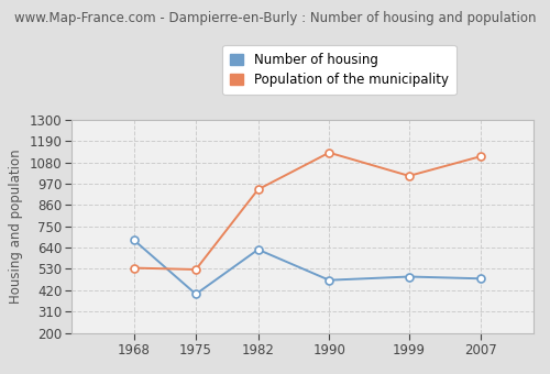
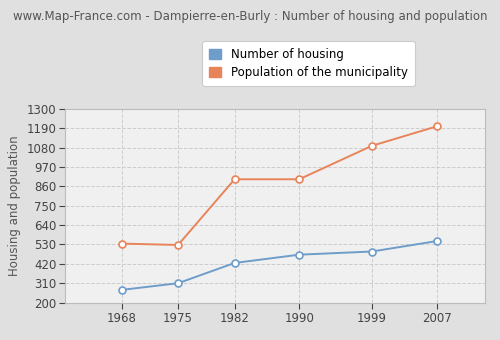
Number of housing/1968: 680 -> 270
Number of housing/1975: 400 -> 310
Number of housing/1982: 630 -> 420
Population of the municipality/1982: 940 -> 900
Population of the municipality/1990: 1130 -> 900
Population of the municipality/1999: 1010 -> 1090
Number of housing/2007: 480 -> 550
Population of the municipality/2007: 1110 -> 1200
